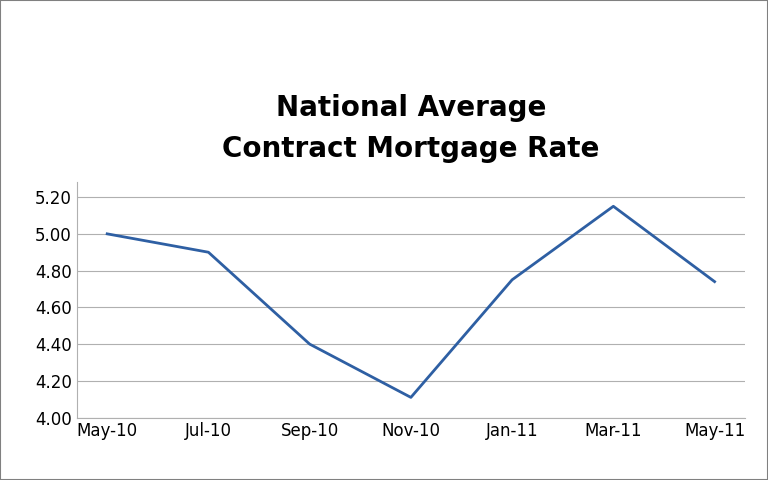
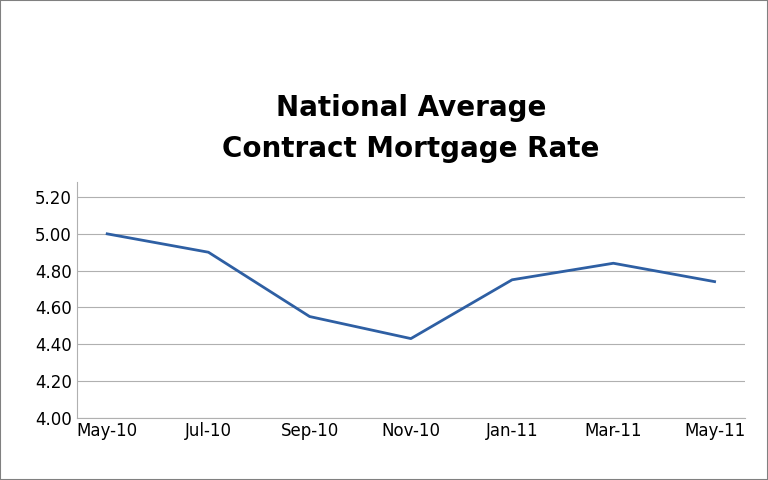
Sep-10: 4.40 -> 4.55
Nov-10: 4.11 -> 4.43
Mar-11: 5.15 -> 4.84
